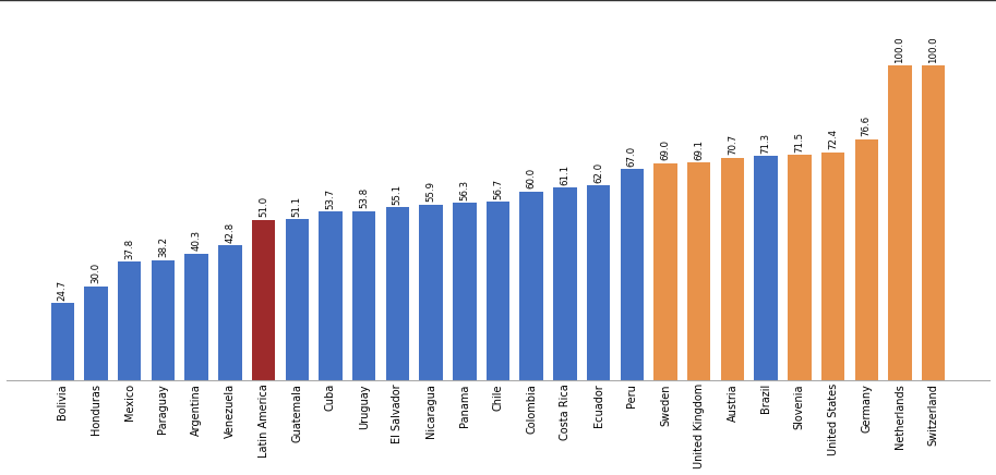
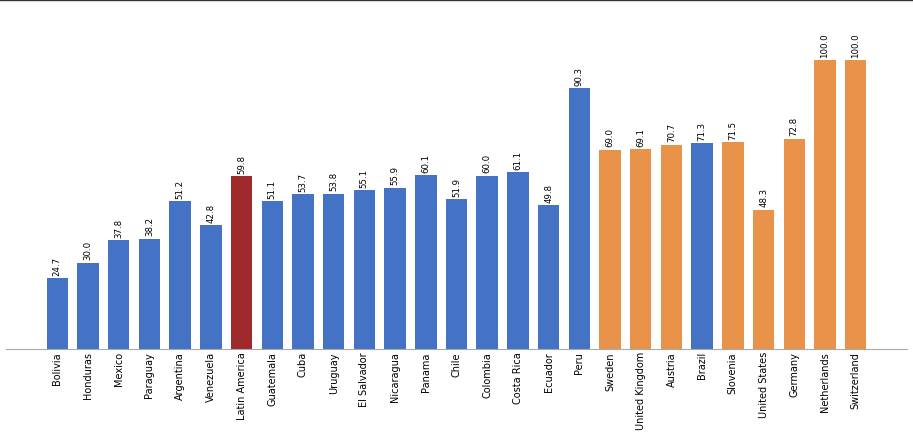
Argentina: 40.3 -> 51.2
Latin America: 51.0 -> 59.8
Panama: 56.3 -> 60.1
Chile: 56.7 -> 51.9
Ecuador: 62.0 -> 49.8
Peru: 67.0 -> 90.3
United States: 72.4 -> 48.3
Germany: 76.6 -> 72.8
